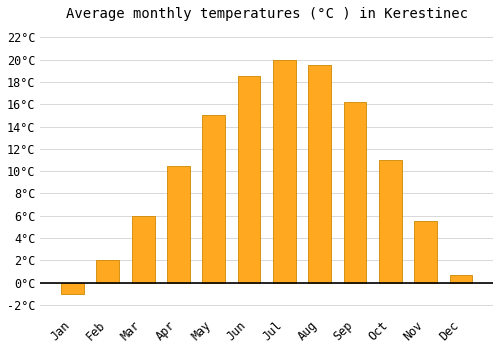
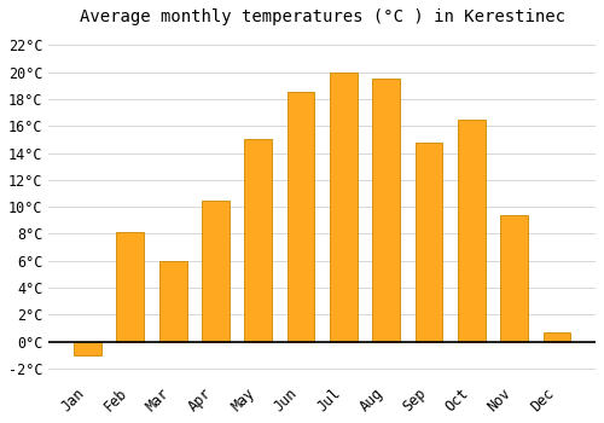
Feb: 2.0°C -> 8.1°C
Sep: 16.2°C -> 14.8°C
Oct: 11.0°C -> 16.5°C
Nov: 5.5°C -> 9.4°C
